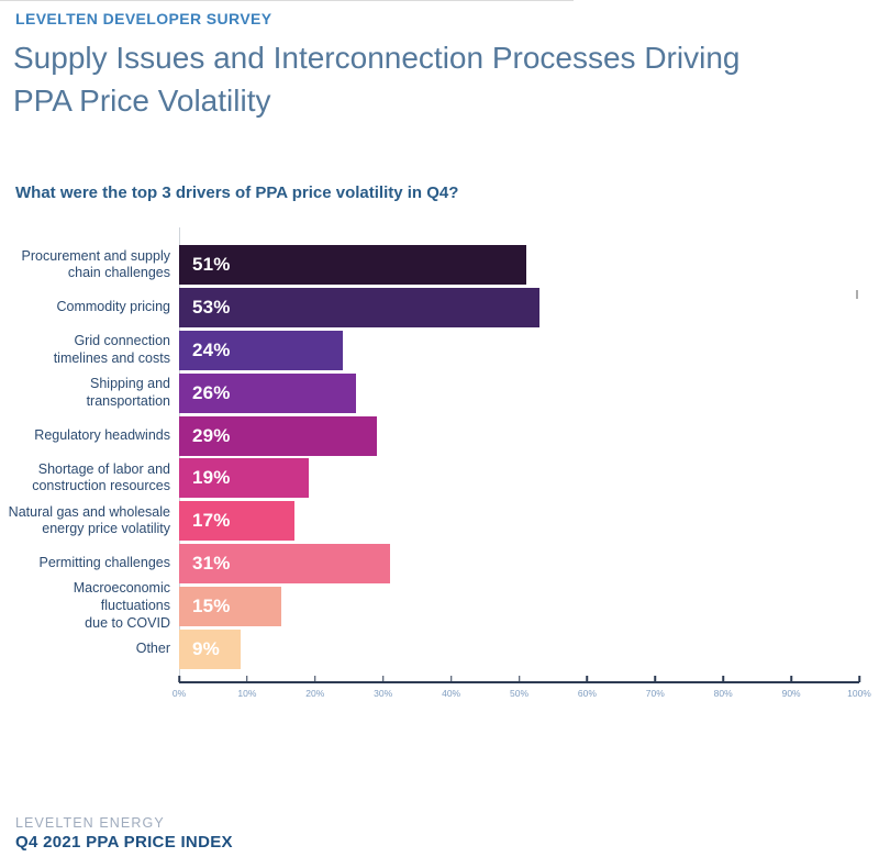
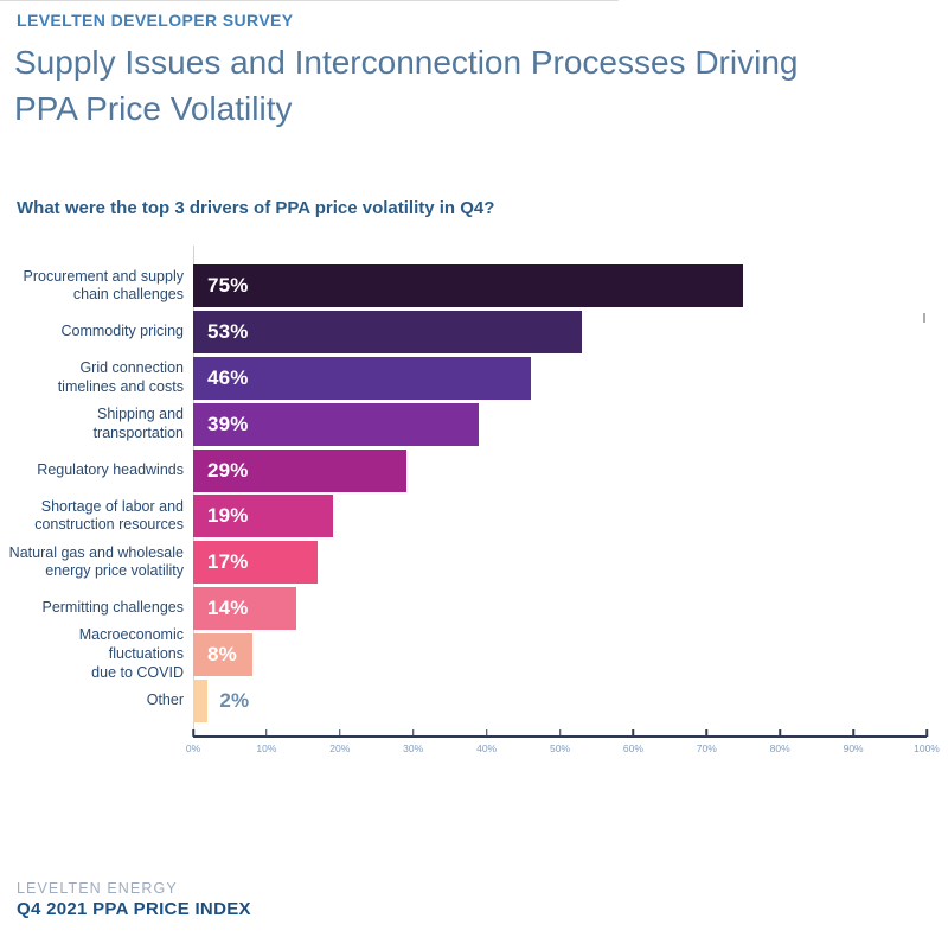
Procurement and supply chain challenges: 51% -> 75%
Grid connection timelines and costs: 24% -> 46%
Shipping and transportation: 26% -> 39%
Permitting challenges: 31% -> 14%
Macroeconomic fluctuations due to COVID: 15% -> 8%
Other: 9% -> 2%
